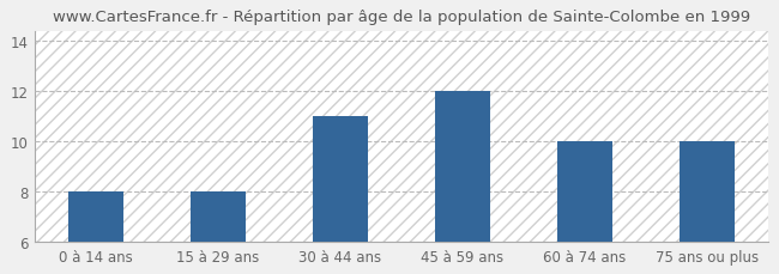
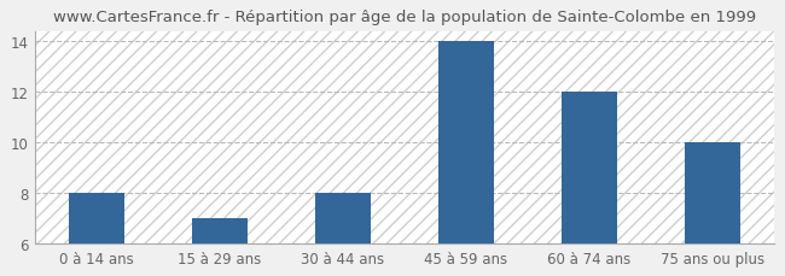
15 à 29 ans: 8 -> 7
30 à 44 ans: 11 -> 8
45 à 59 ans: 12 -> 14
60 à 74 ans: 10 -> 12
